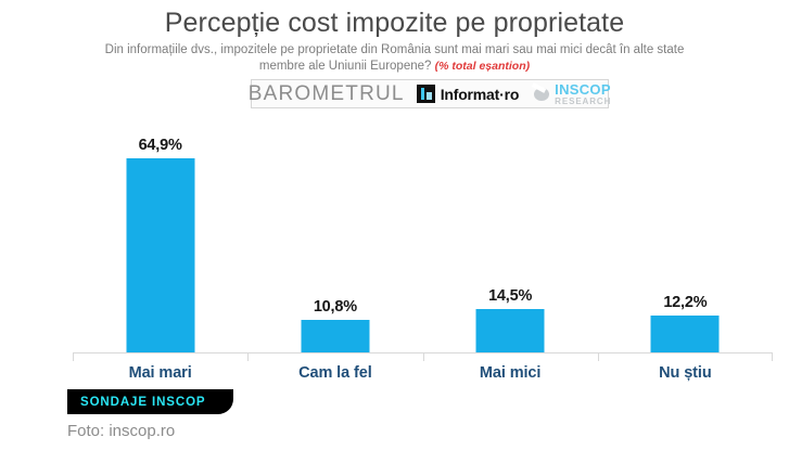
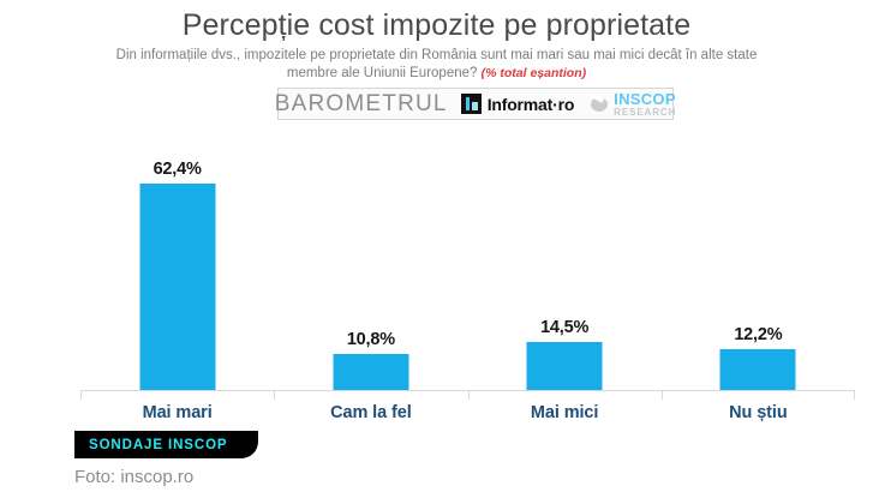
Mai mari: 64,9% -> 62,4%
